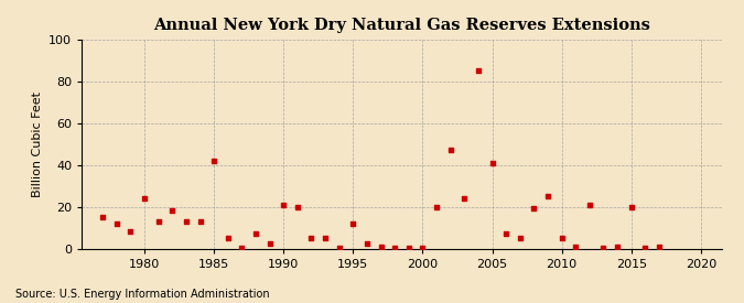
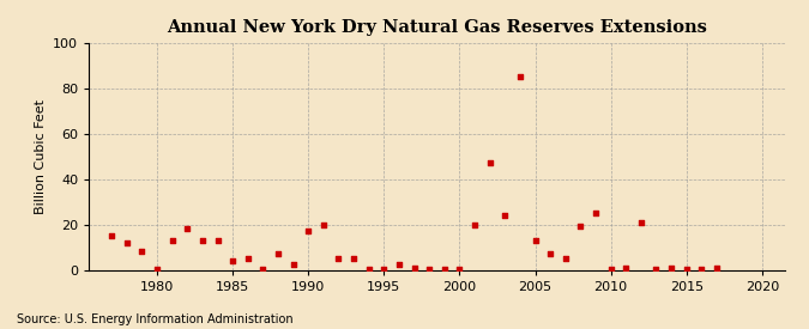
1980: 24 -> 0
1985: 42 -> 4
1990: 21 -> 17
1995: 12 -> 0
2005: 41 -> 13
2010: 5 -> 0
2015: 20 -> 0
